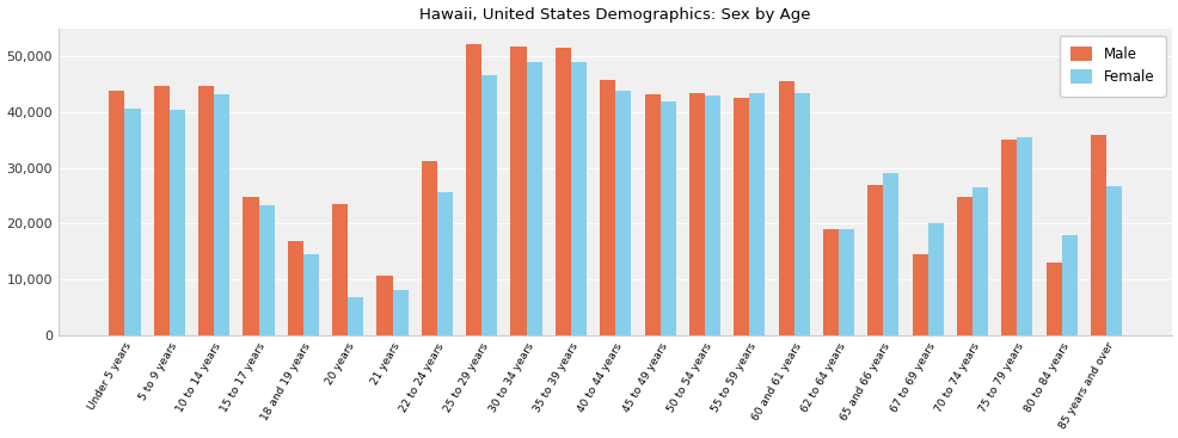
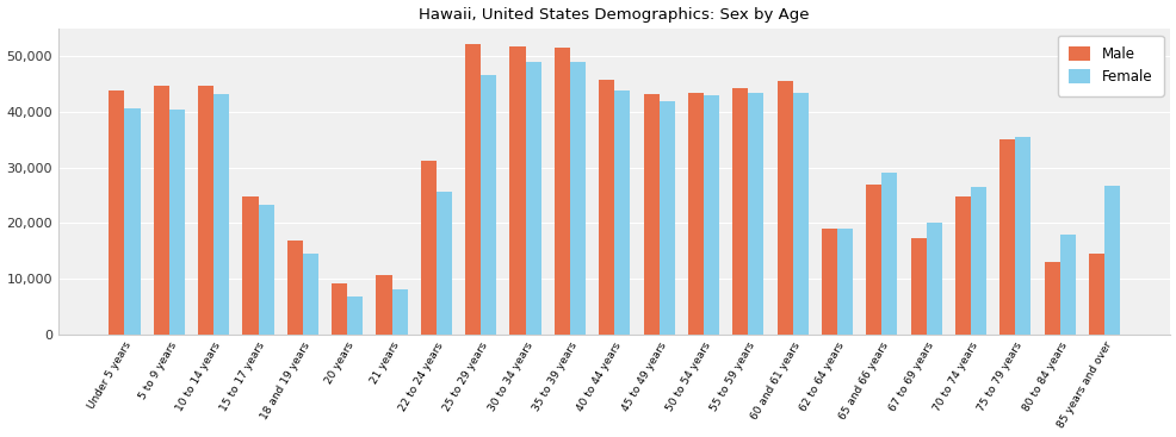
Male/20 years: 23,500 -> 9,200
Male/55 to 59 years: 42,500 -> 44,300
Male/67 to 69 years: 14,500 -> 17,400
Male/85 years and over: 36,000 -> 14,500
